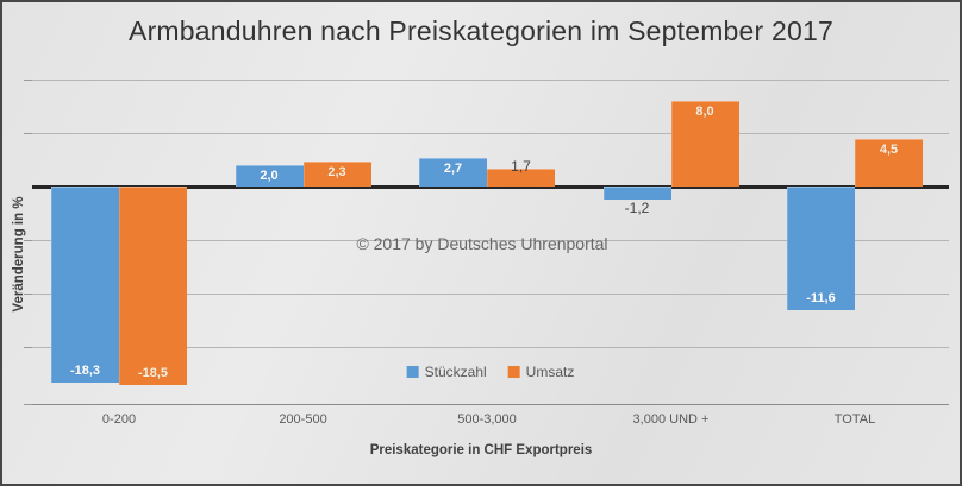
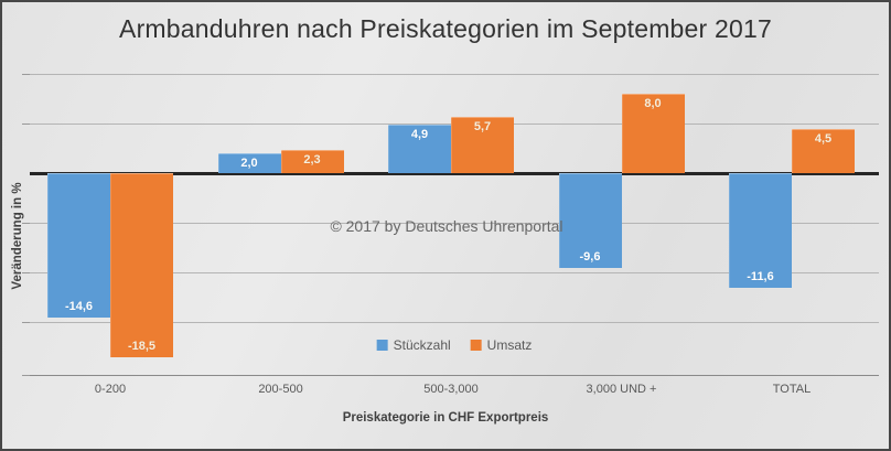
Stückzahl/0-200: -18,3 -> -14,6
Stückzahl/500-3,000: 2,7 -> 4,9
Umsatz/500-3,000: 1,7 -> 5,7
Stückzahl/3,000 UND +: -1,2 -> -9,6
